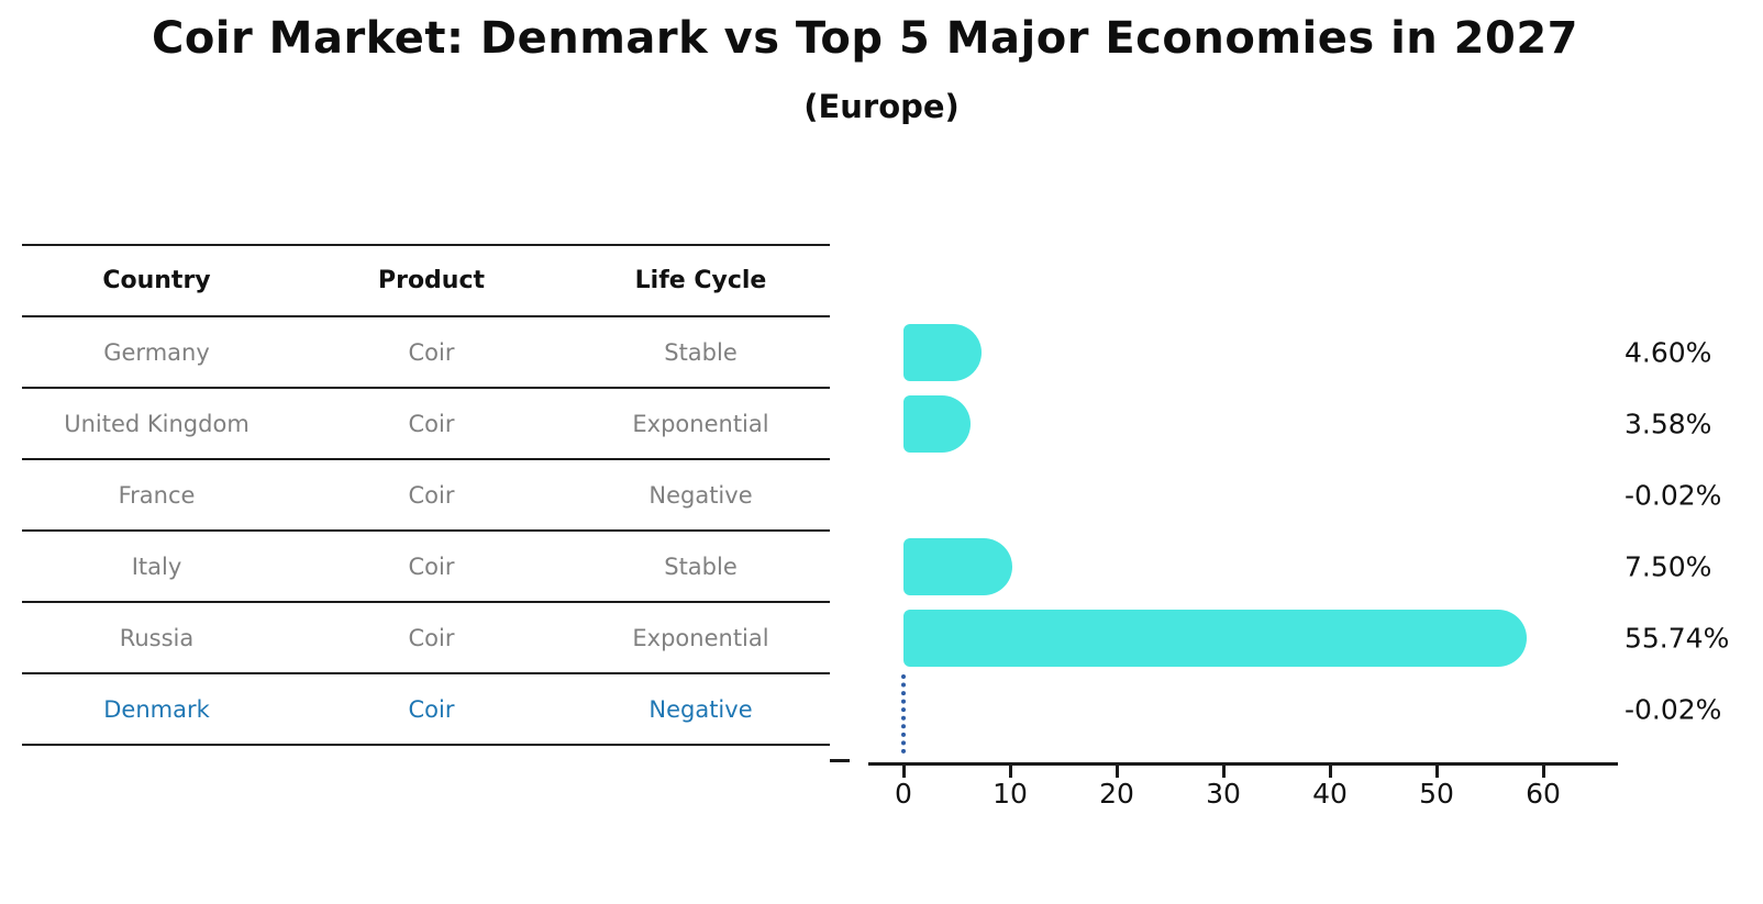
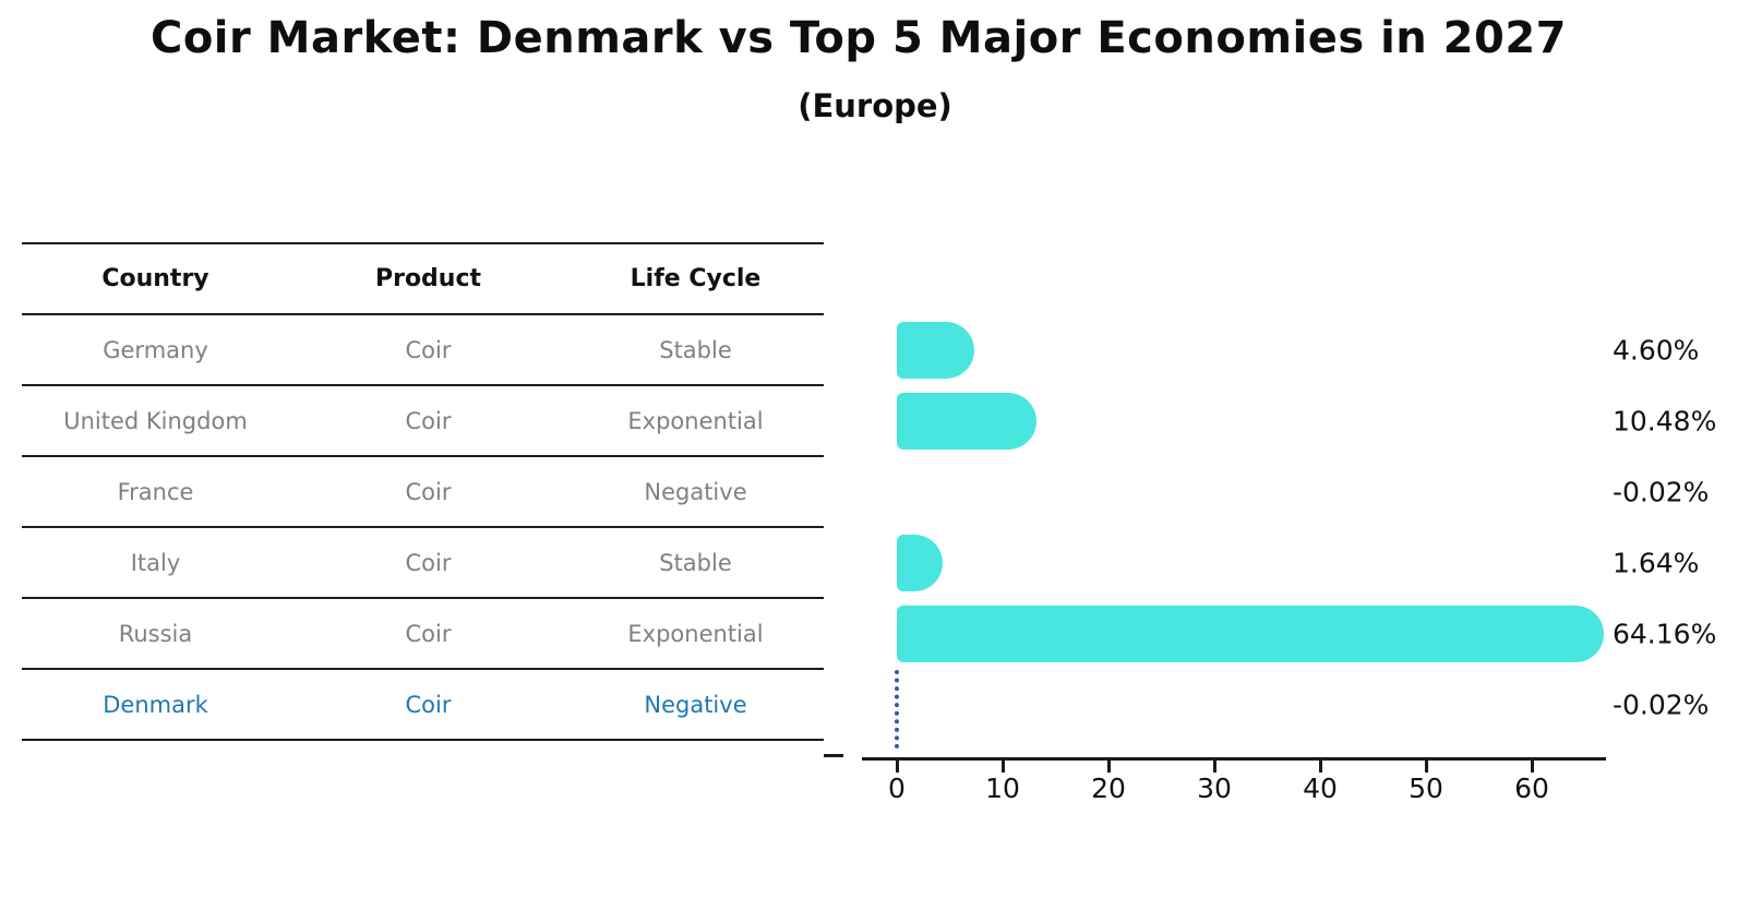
United Kingdom: 3.58% -> 10.48%
Italy: 7.50% -> 1.64%
Russia: 55.74% -> 64.16%
